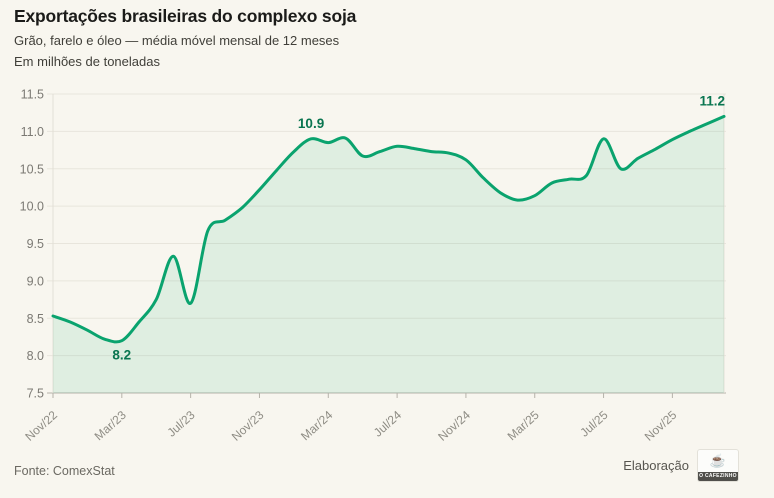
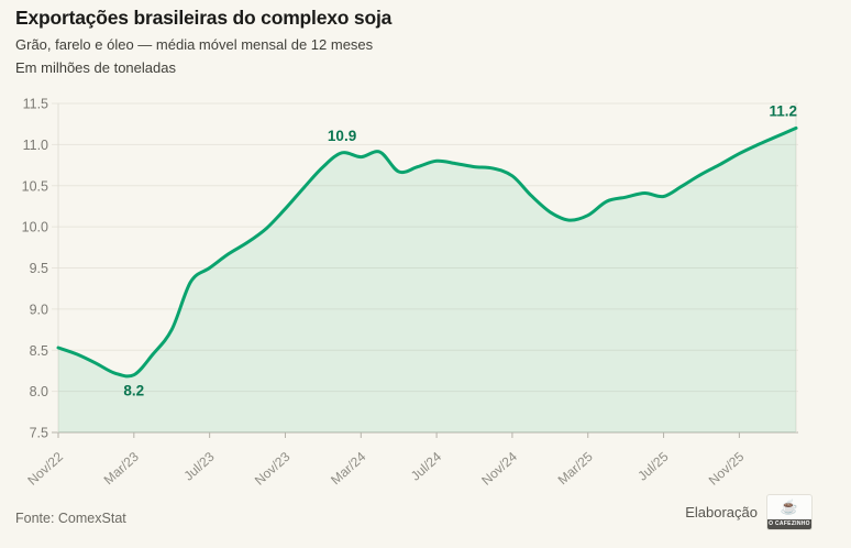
Jul/23: 8.7 -> 9.5
Jul/25: 10.9 -> 10.4
